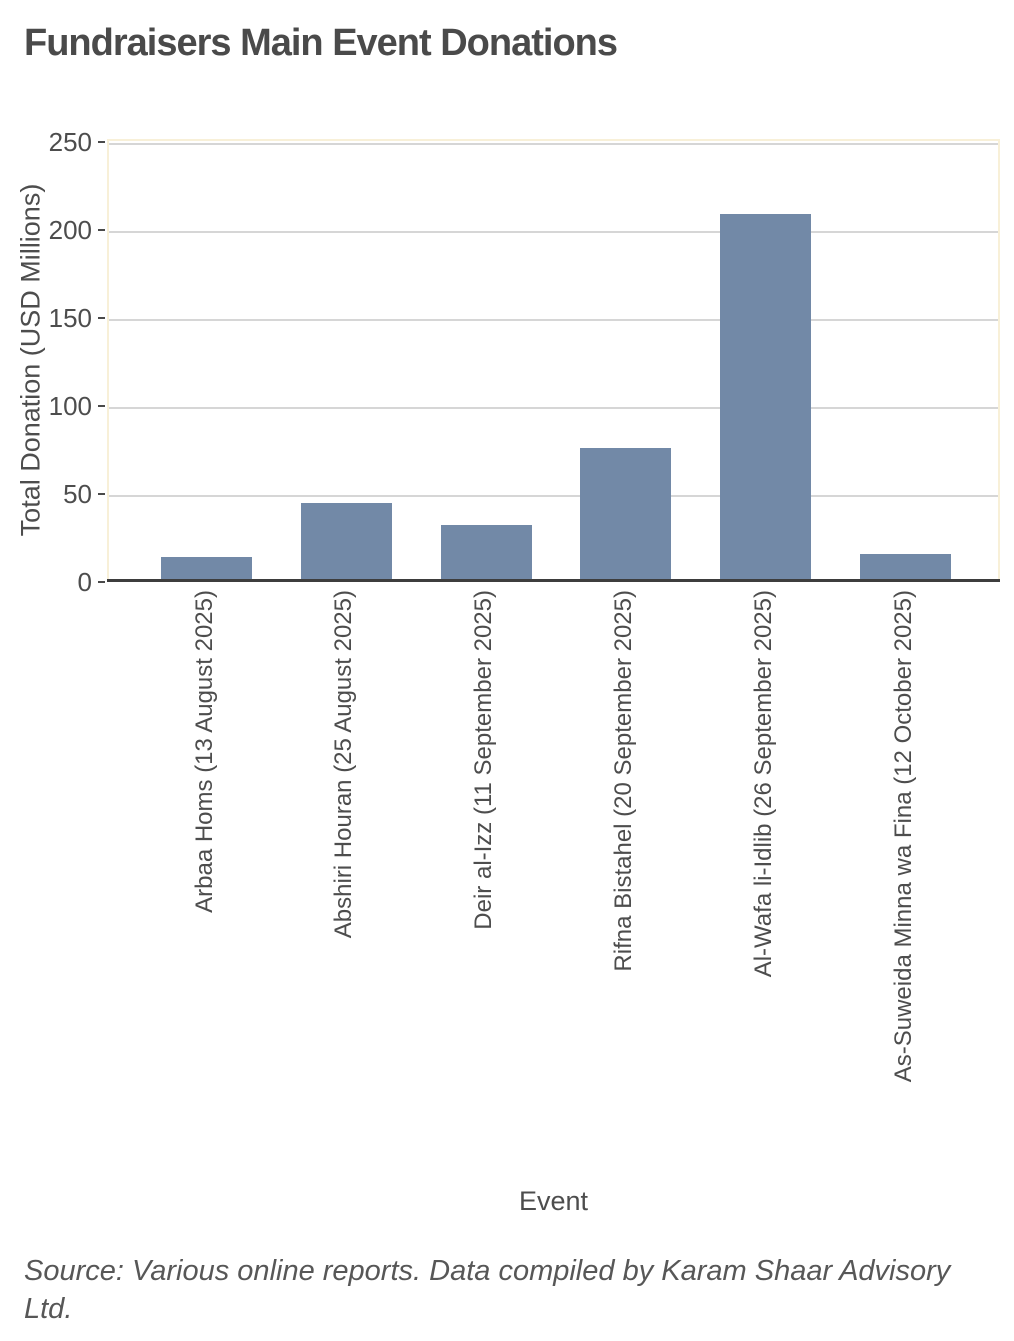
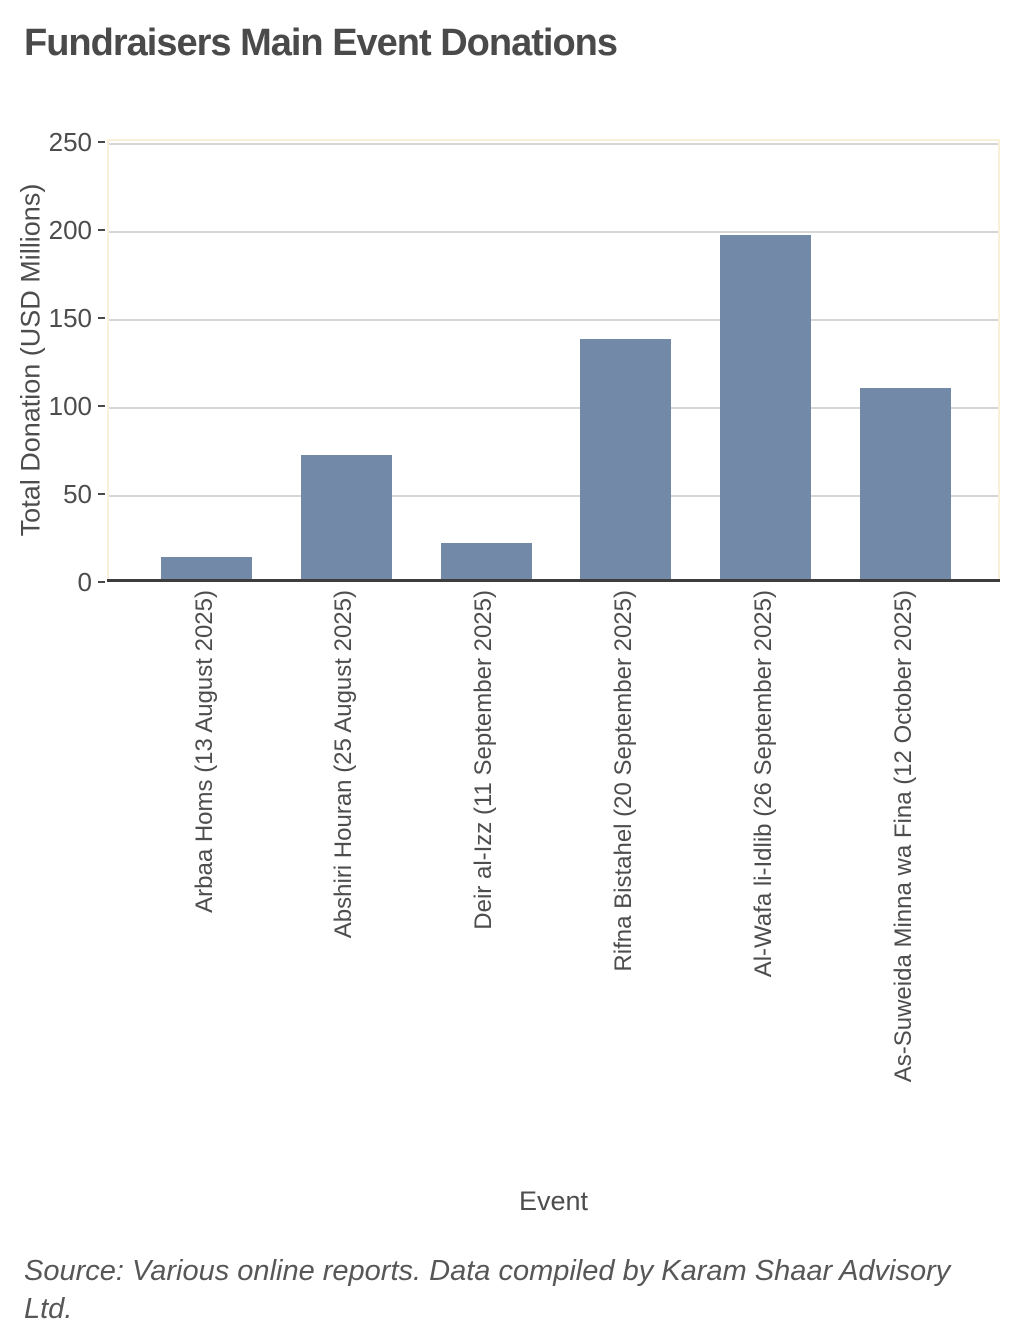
Abshiri Houran (25 August 2025): 44 -> 71
Deir al-Izz (11 September 2025): 31 -> 21
Rifna Bistahel (20 September 2025): 75 -> 137
Al-Wafa li-Idlib (26 September 2025): 208 -> 196
As-Suweida Minna wa Fina (12 October 2025): 15 -> 109
